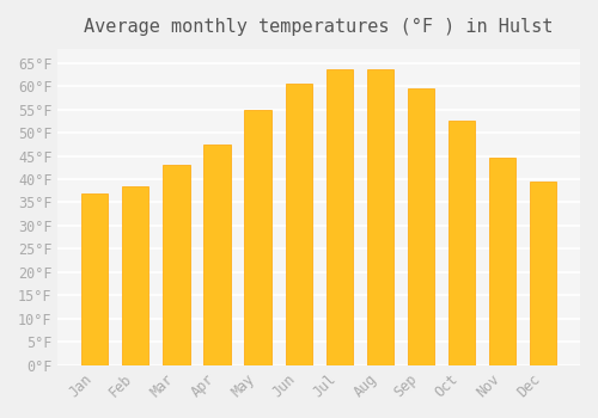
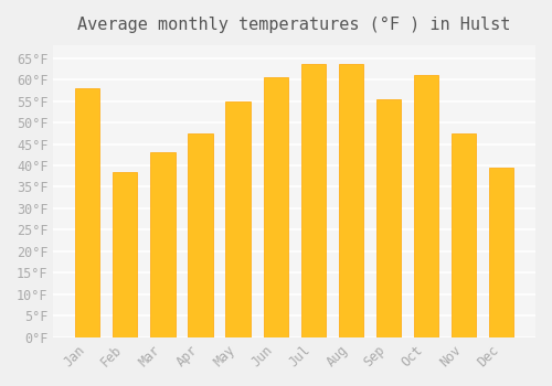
Jan: 37.0°F -> 58.0°F
Sep: 59.5°F -> 55.5°F
Oct: 52.5°F -> 61.0°F
Nov: 44.5°F -> 47.5°F
